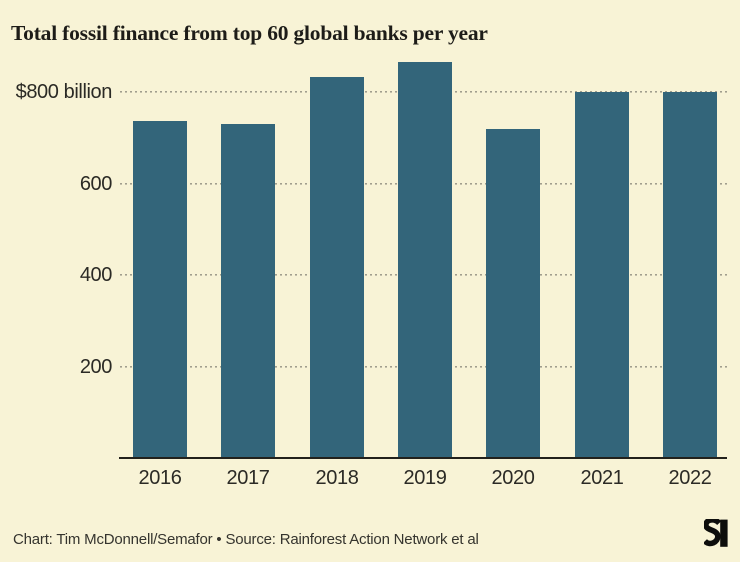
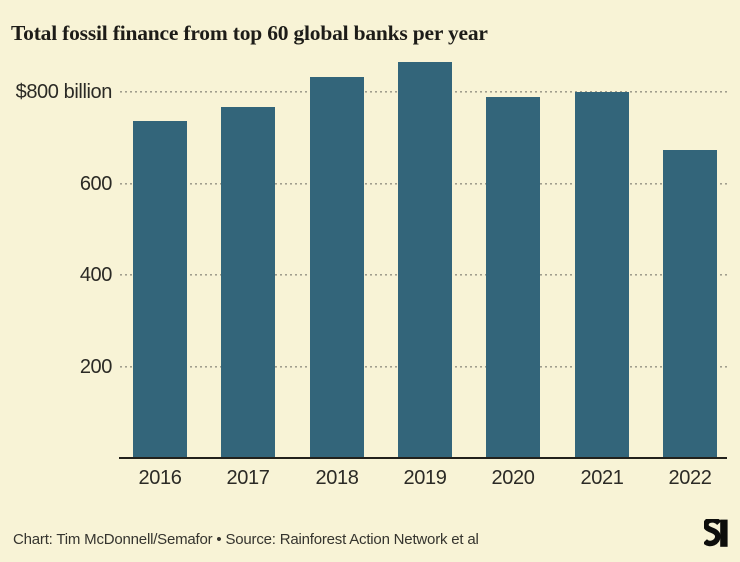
2017: 730 -> 770
2020: 720 -> 790
2022: 800 -> 670
